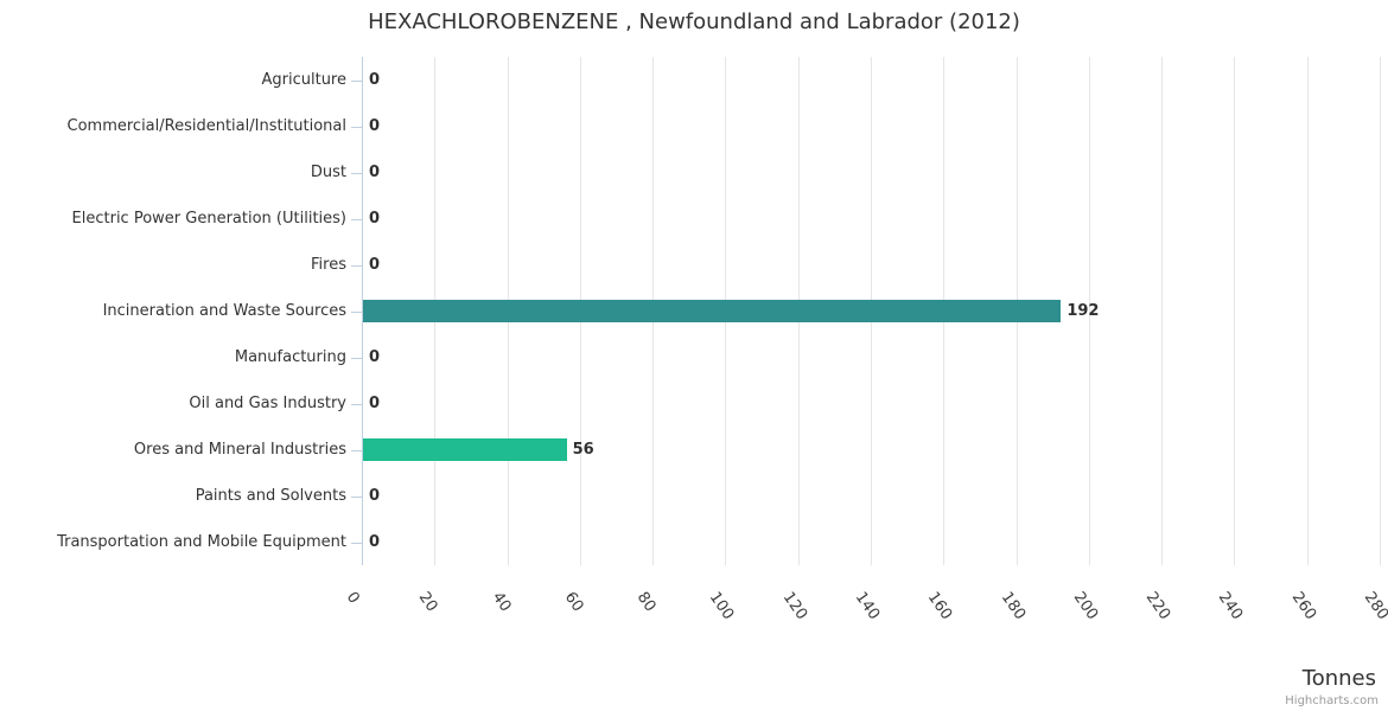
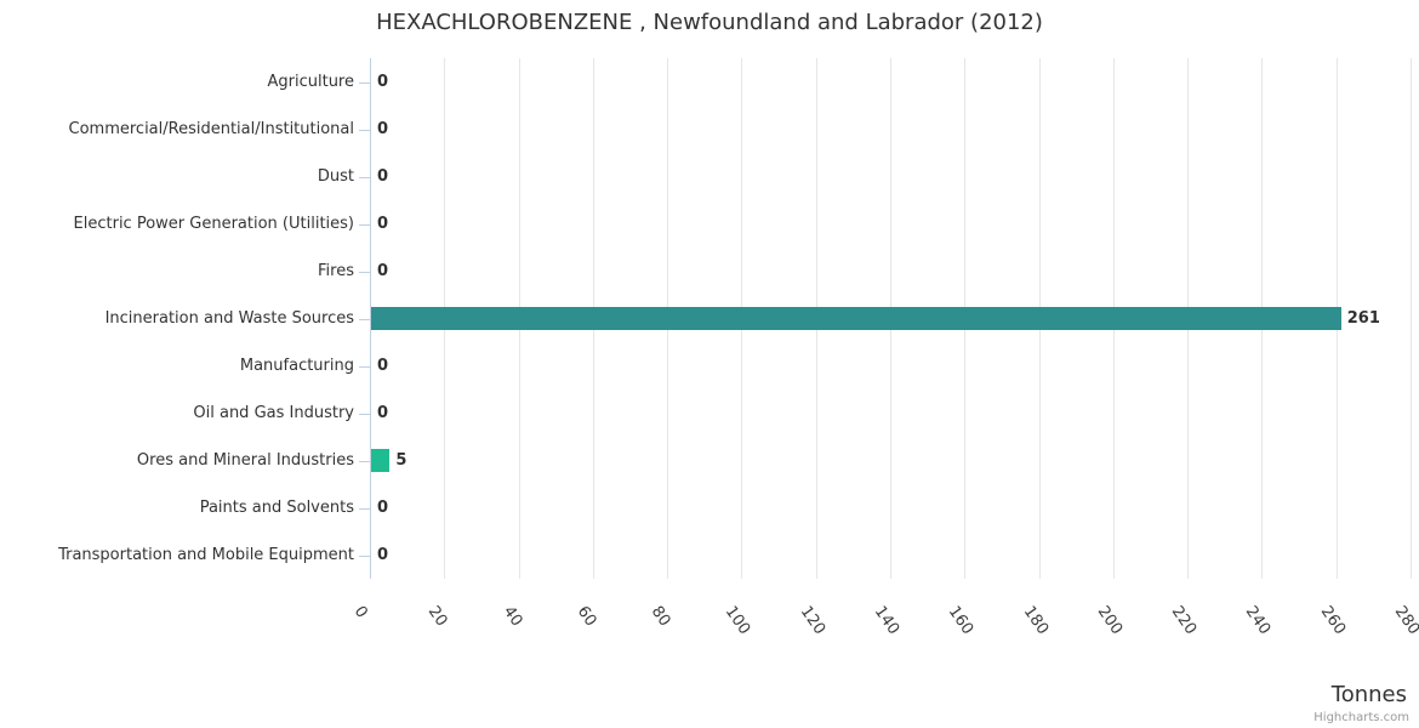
Incineration and Waste Sources: 192 -> 261
Ores and Mineral Industries: 56 -> 5
